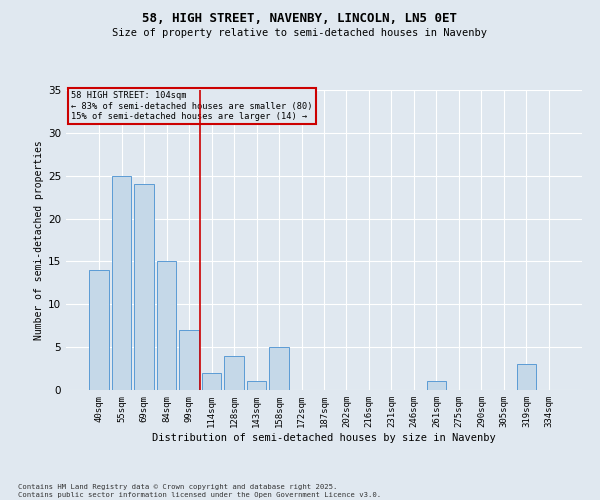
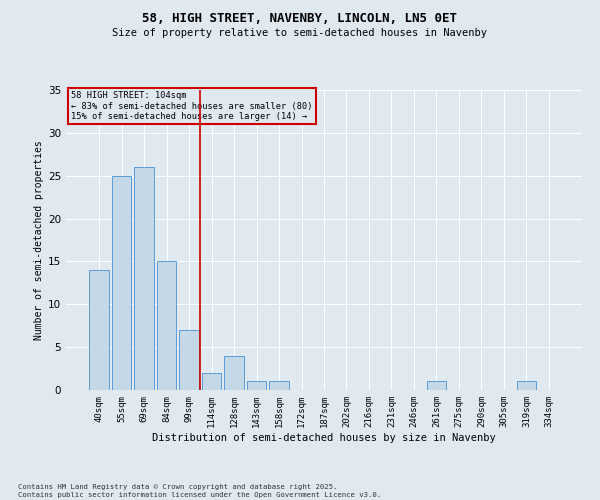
69sqm: 24 -> 26
158sqm: 5 -> 1
319sqm: 3 -> 1
